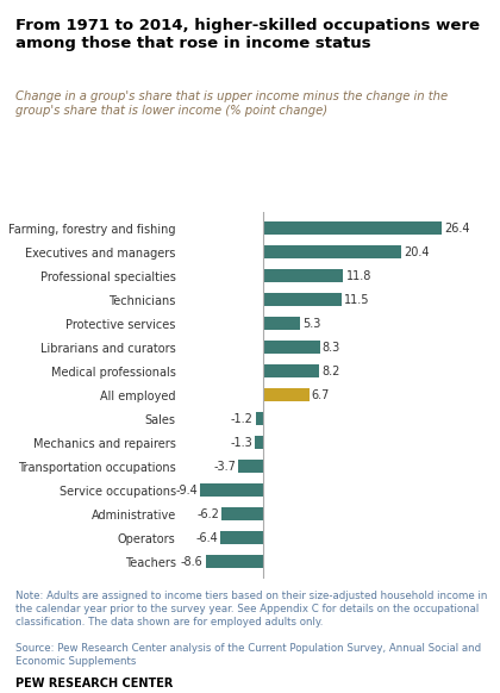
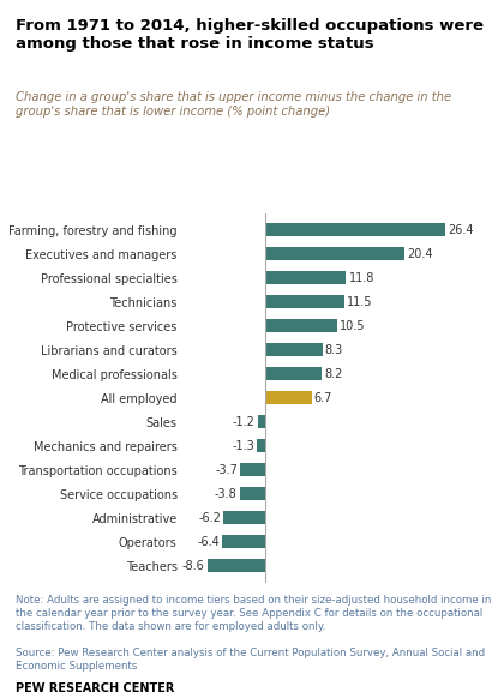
Protective services: 5.3 -> 10.5
Service occupations: -9.4 -> -3.8
